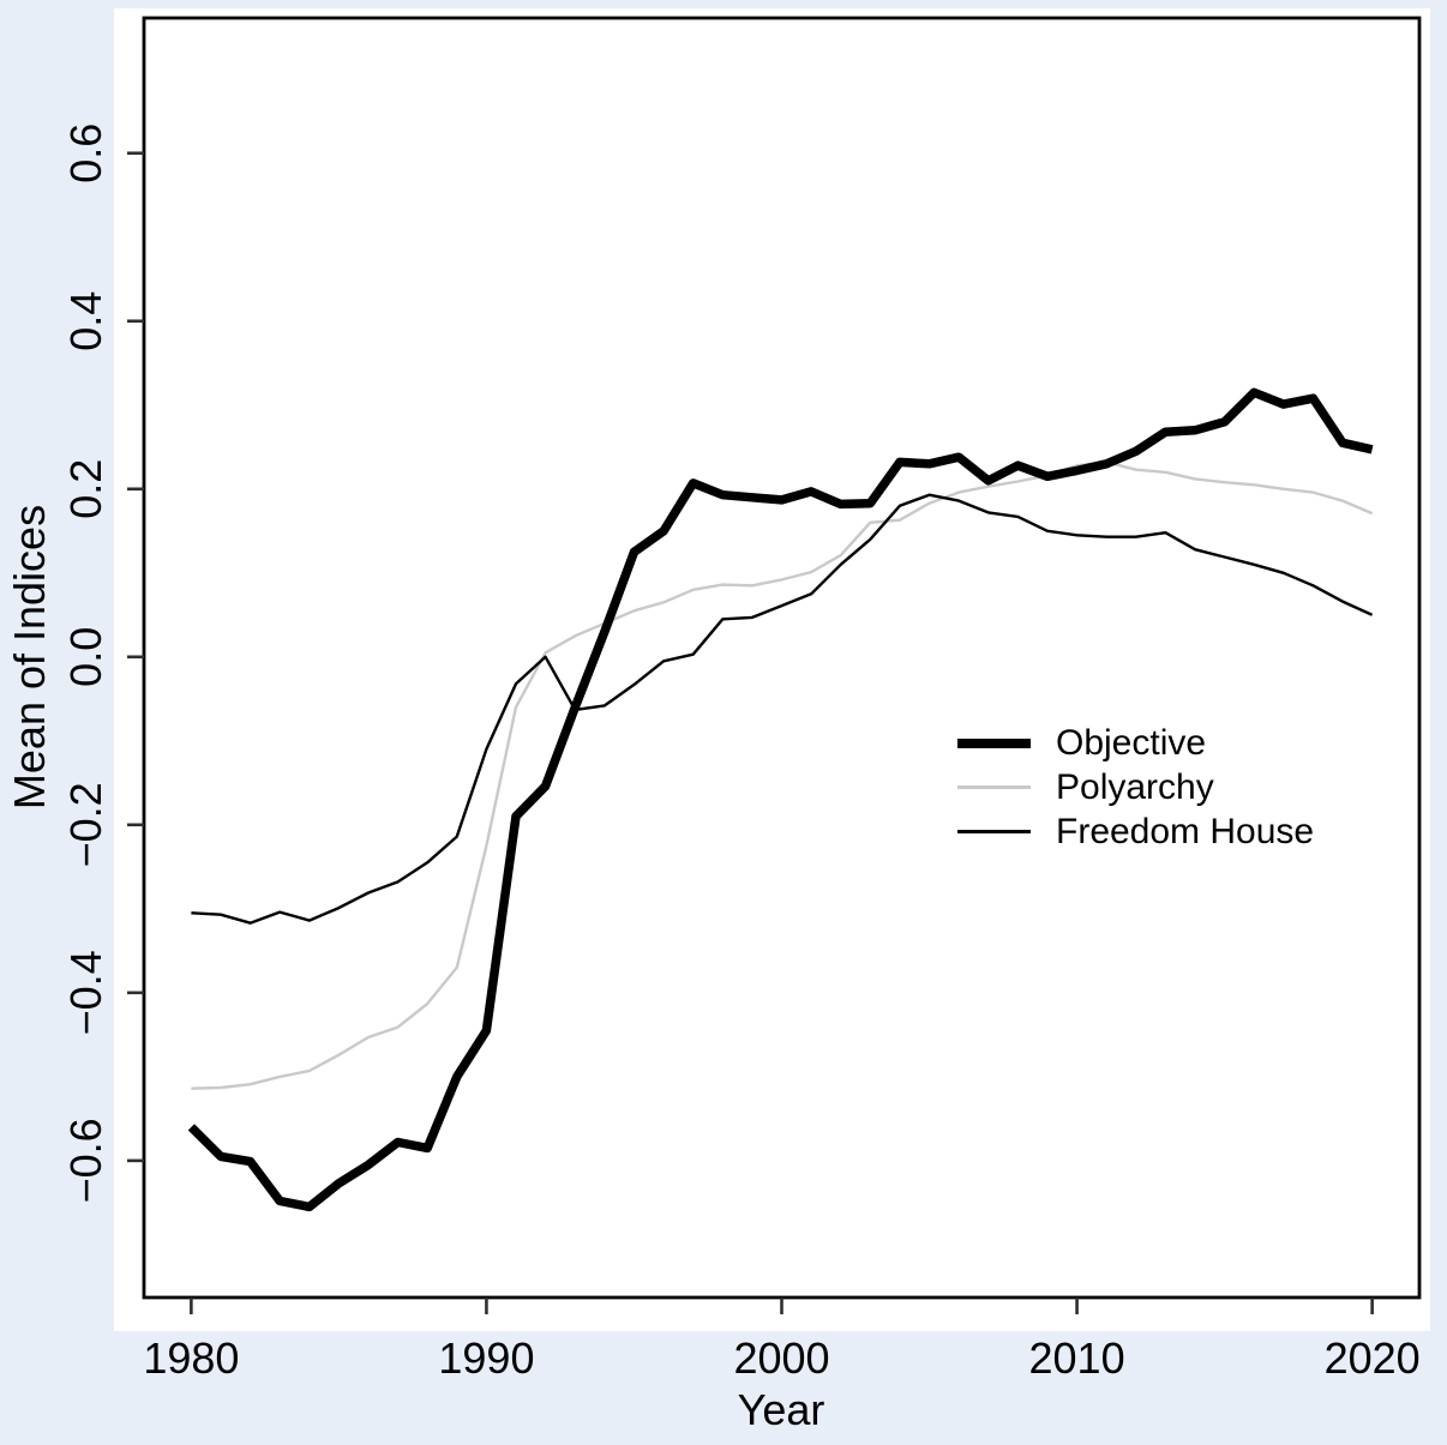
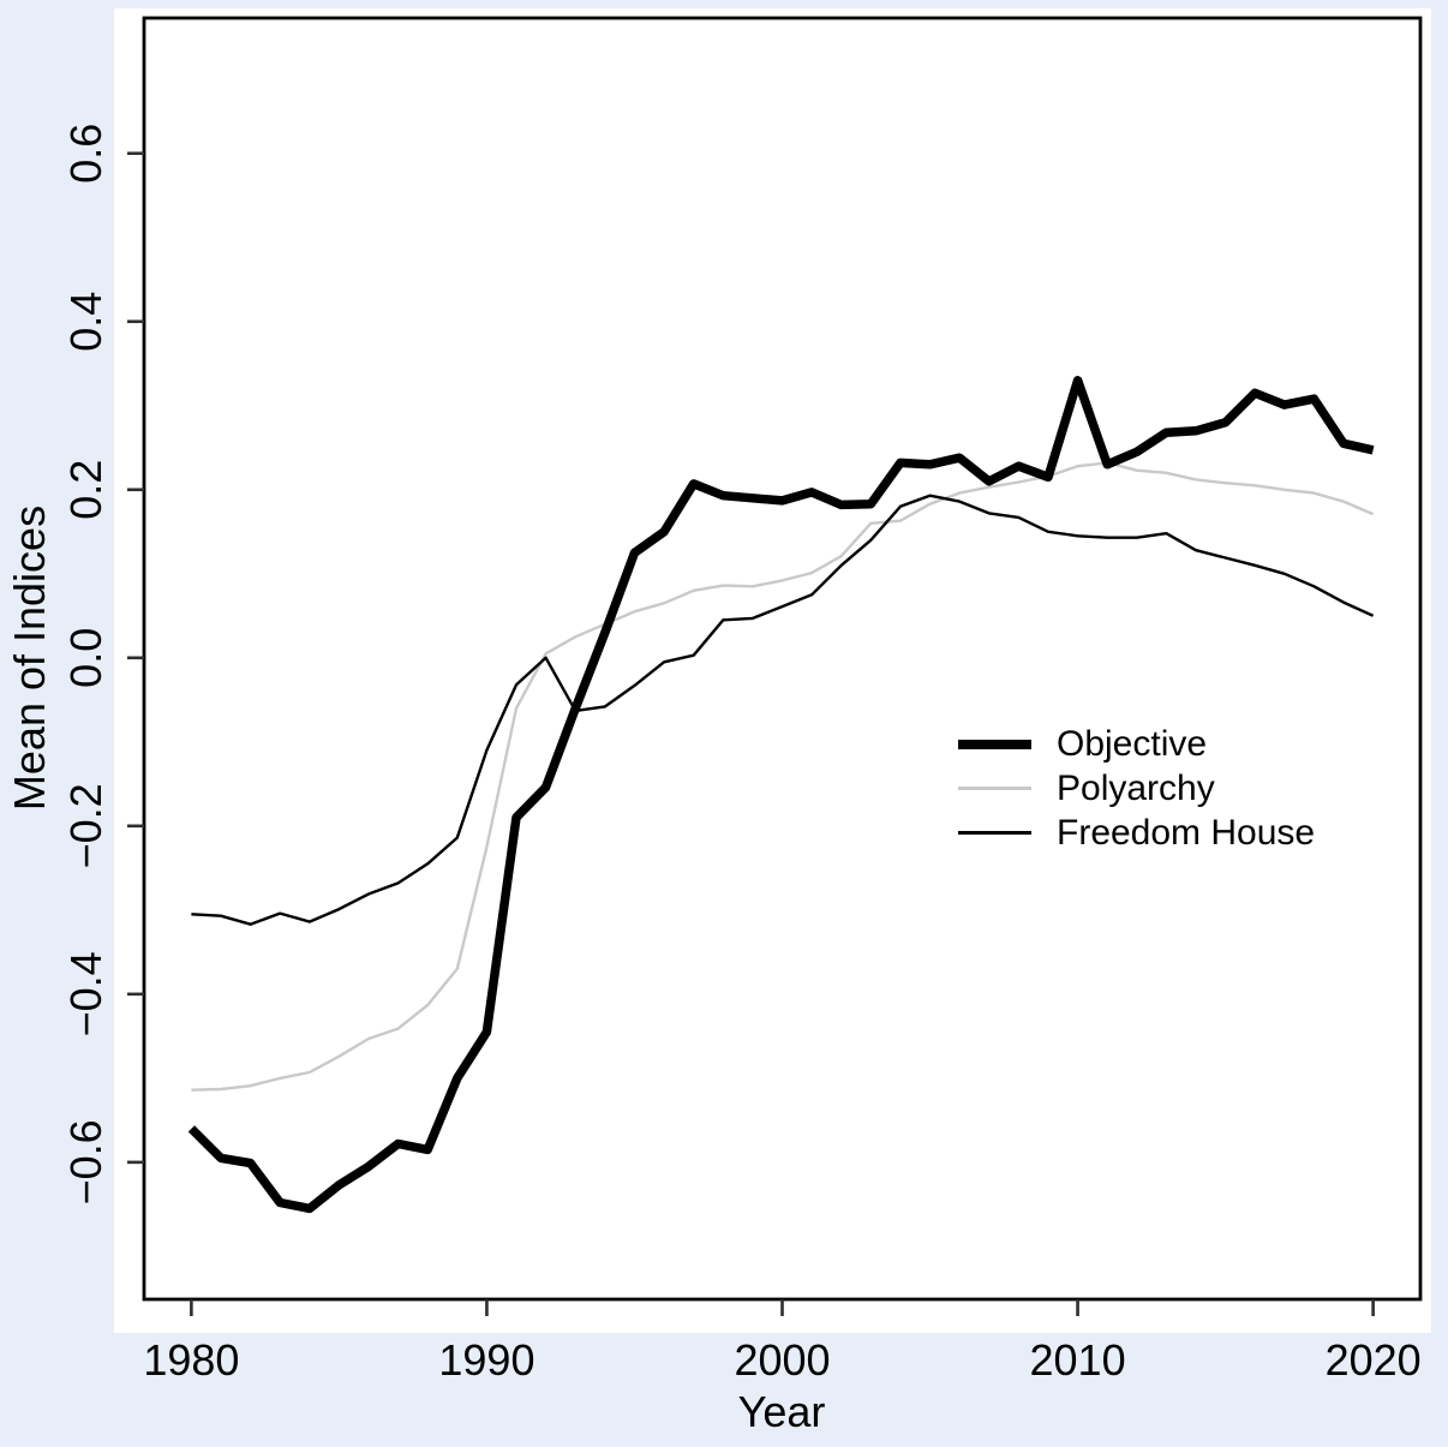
Objective/2010: 0.22 -> 0.33
